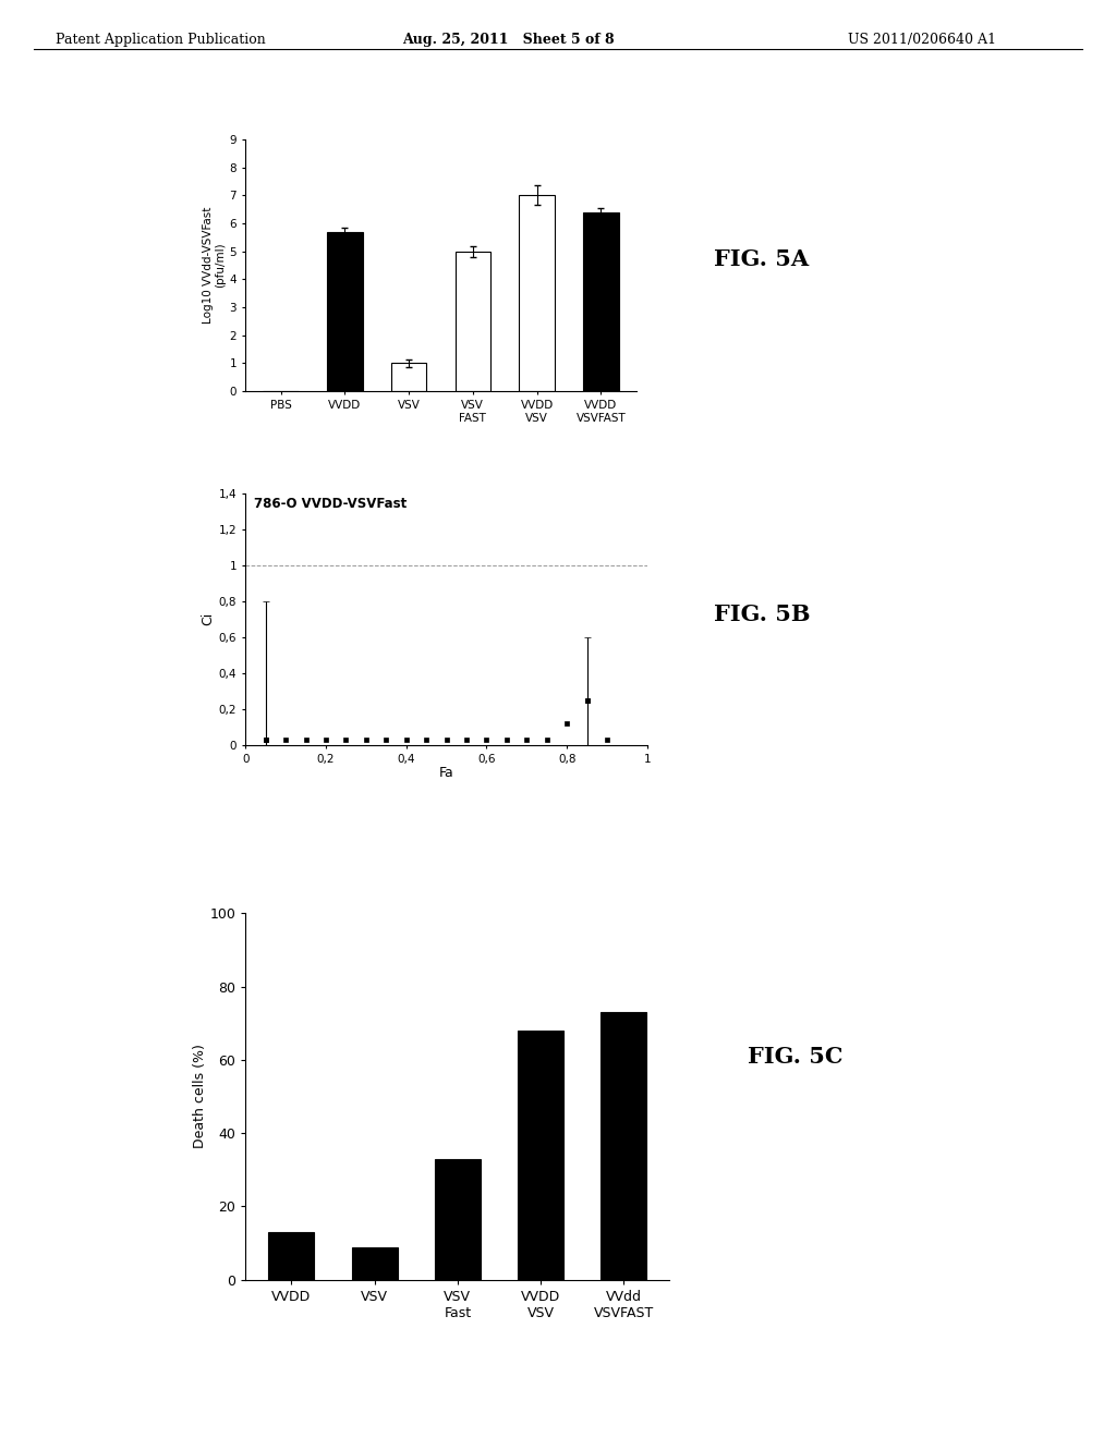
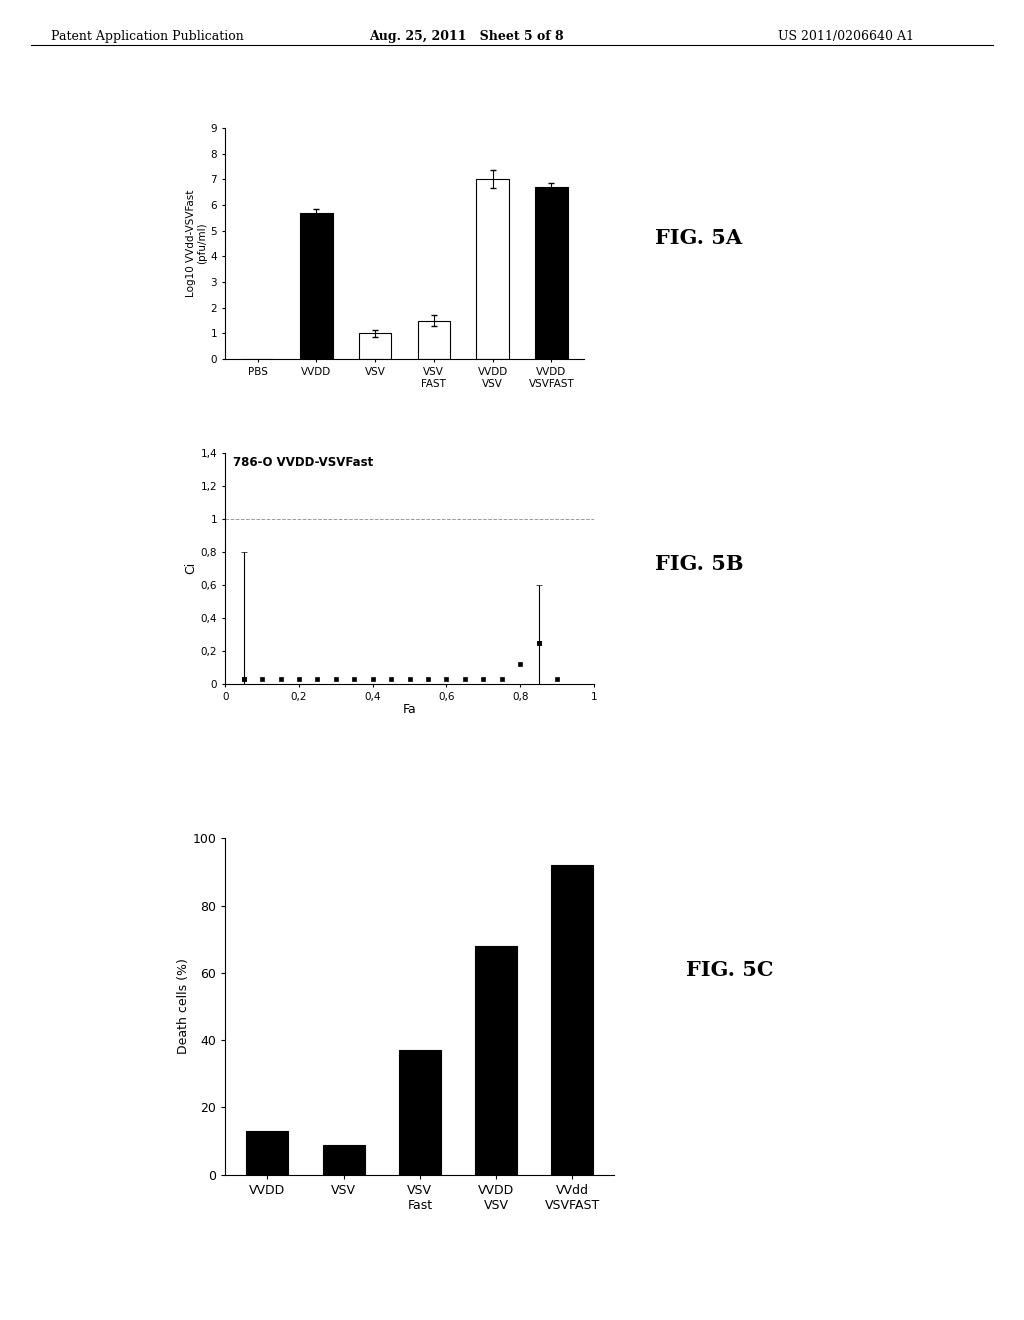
VSV FAST: 5.0 -> 1.5
VVDD VSVFAST: 6.4 -> 6.7
VSV Fast: 33 -> 37
VVdd VSVFAST: 73 -> 92
